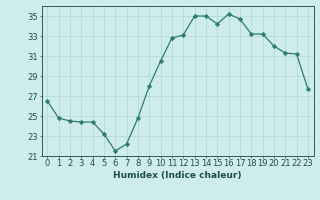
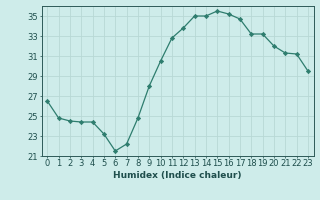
12: 33.1 -> 33.8
15: 34.2 -> 35.5
23: 27.7 -> 29.5
